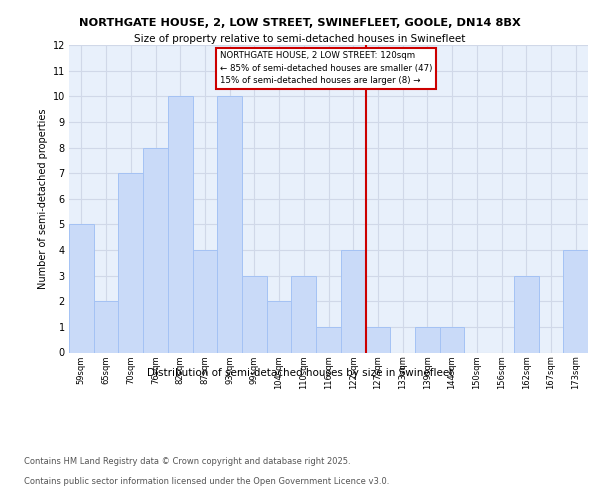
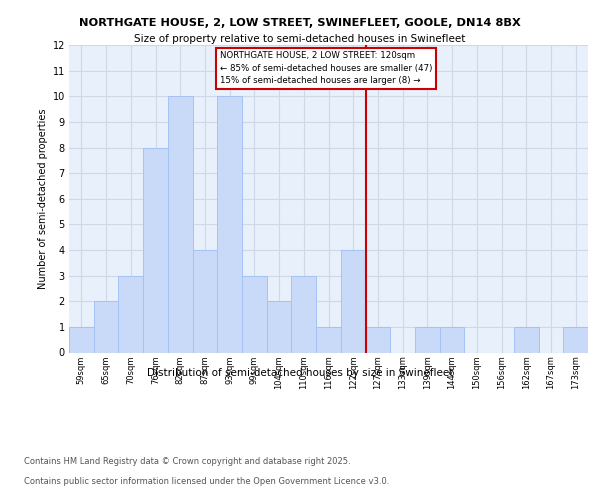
59sqm: 5 -> 1
70sqm: 7 -> 3
162sqm: 3 -> 1
173sqm: 4 -> 1
